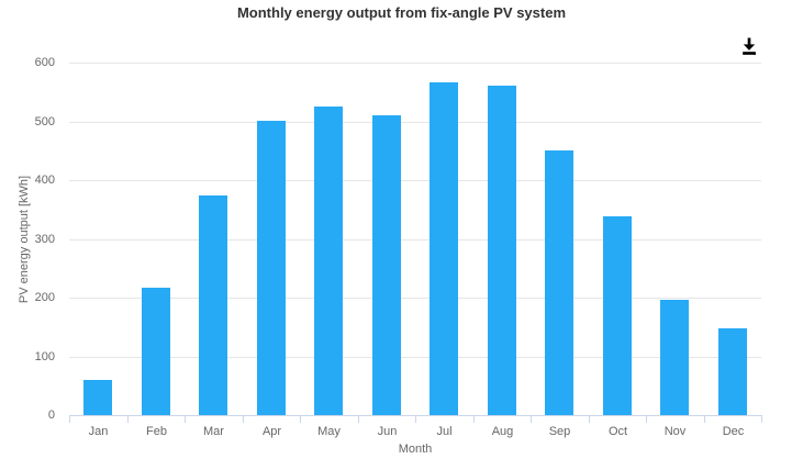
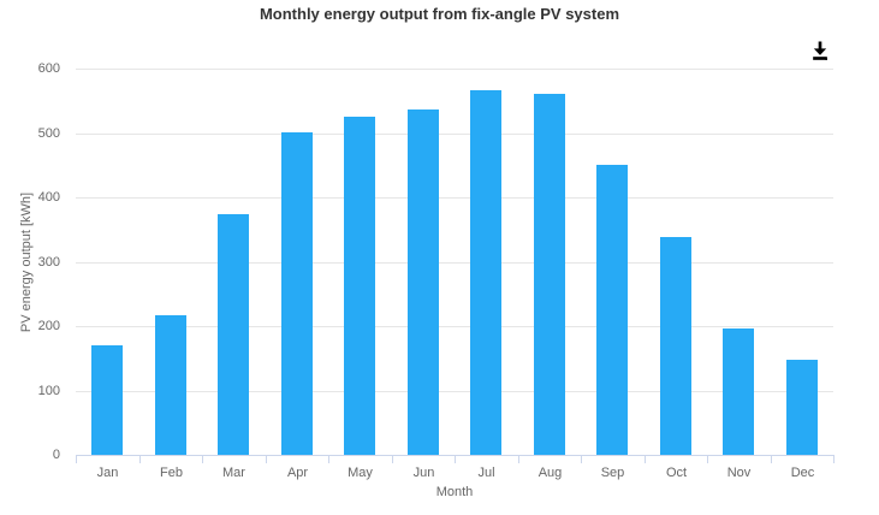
Jan: 60 -> 170
Jun: 510 -> 540
